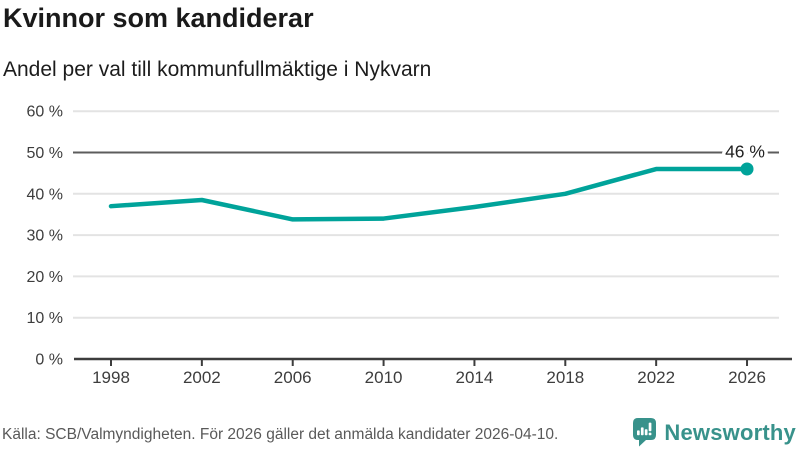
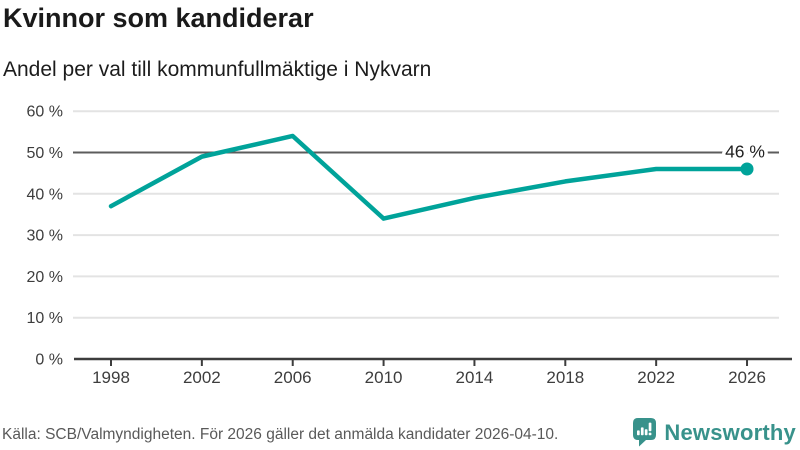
2002: 38% -> 49%
2006: 34% -> 54%
2014: 37% -> 39%
2018: 40% -> 43%
